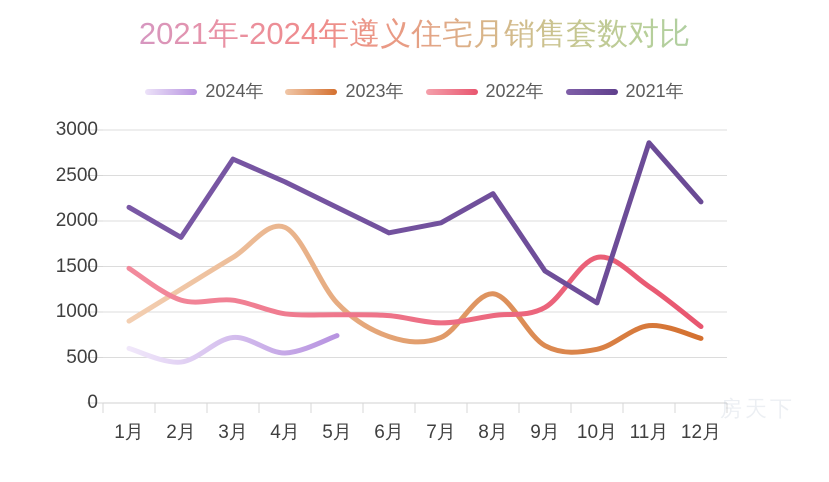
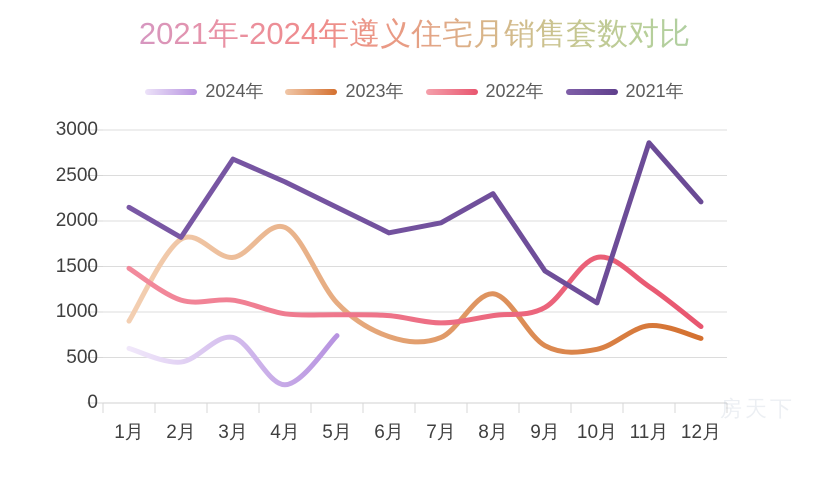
2023年/2月: 1200 -> 1800
2024年/4月: 600 -> 200
